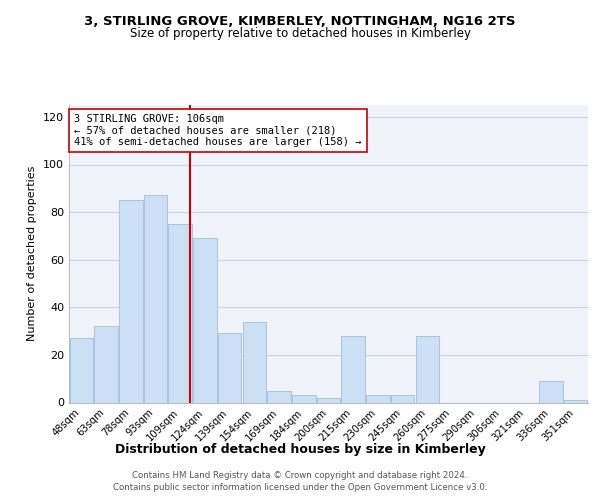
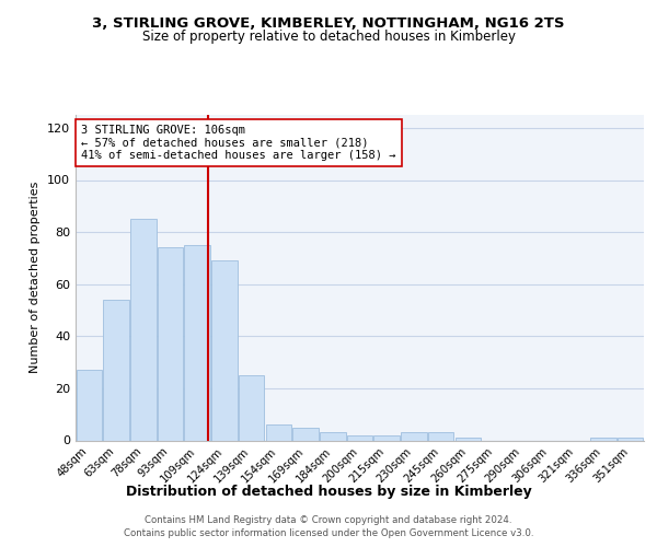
63sqm: 32 -> 54
93sqm: 87 -> 74
139sqm: 29 -> 25
154sqm: 34 -> 6
215sqm: 28 -> 2
260sqm: 28 -> 1
336sqm: 9 -> 1
